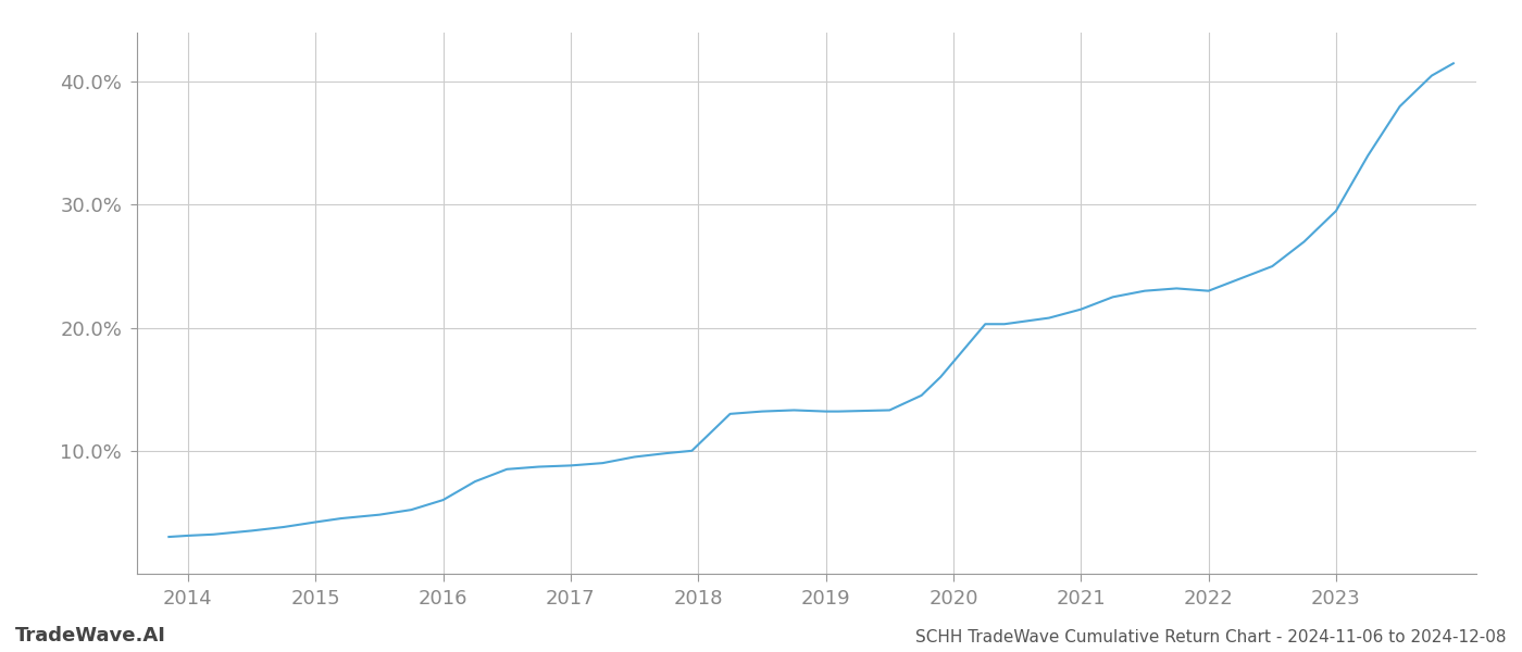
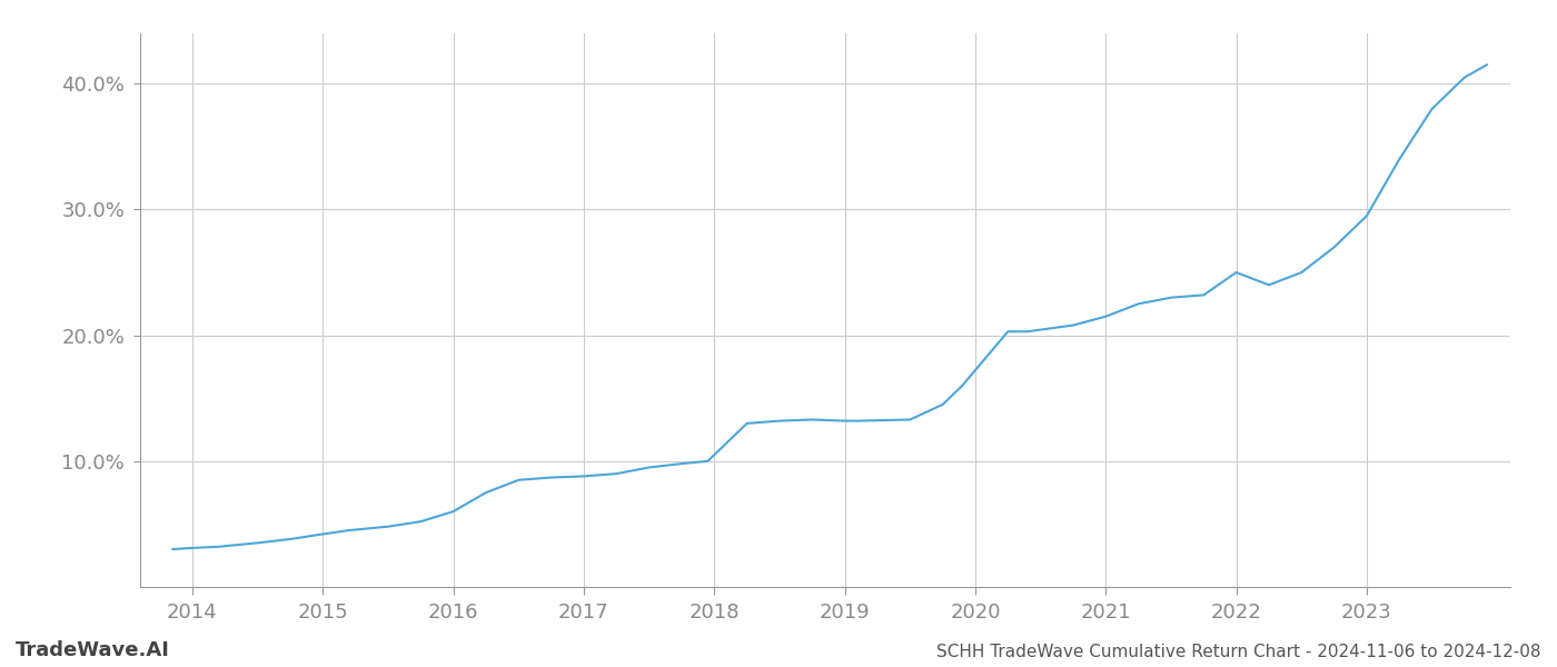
2022: 23.0% -> 25.0%
